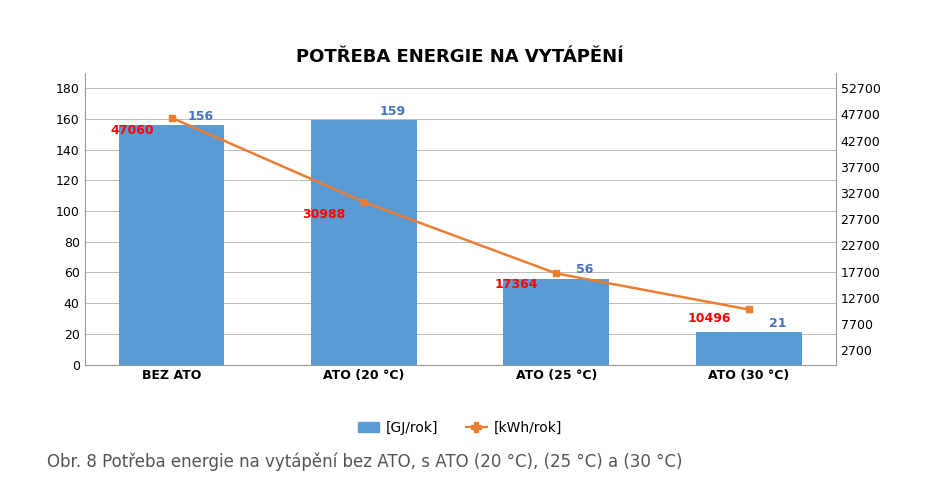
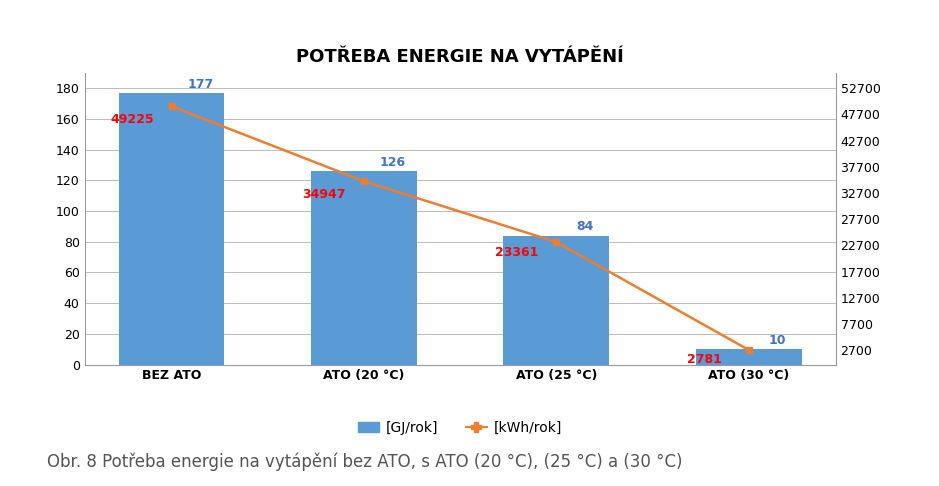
[GJ/rok]/BEZ ATO: 156 -> 177
[kWh/rok]/BEZ ATO: 47060 -> 49225
[GJ/rok]/ATO (20 °C): 159 -> 126
[kWh/rok]/ATO (20 °C): 30988 -> 34947
[GJ/rok]/ATO (25 °C): 56 -> 84
[kWh/rok]/ATO (25 °C): 17364 -> 23361
[GJ/rok]/ATO (30 °C): 21 -> 10
[kWh/rok]/ATO (30 °C): 10496 -> 2781
